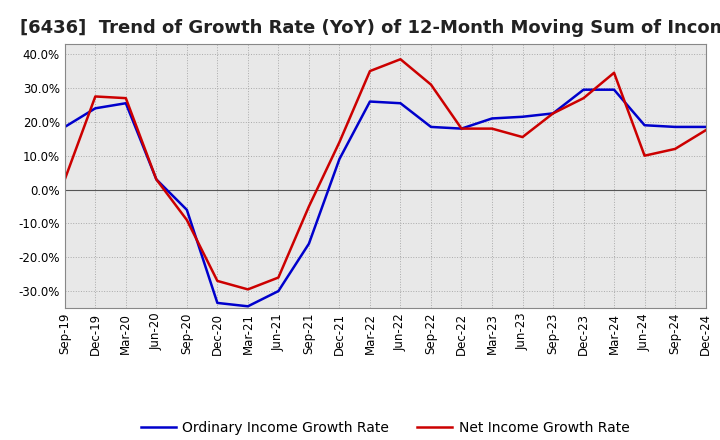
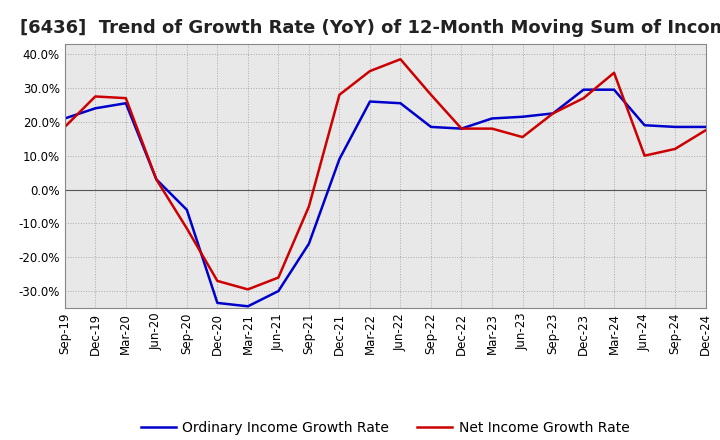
Ordinary Income Growth Rate/Sep-19: 18.5% -> 21.0%
Net Income Growth Rate/Sep-19: 3.0% -> 18.5%
Net Income Growth Rate/Sep-20: -9.0% -> -11.5%
Net Income Growth Rate/Dec-21: 14.0% -> 28.0%
Net Income Growth Rate/Sep-22: 31.0% -> 28.0%
